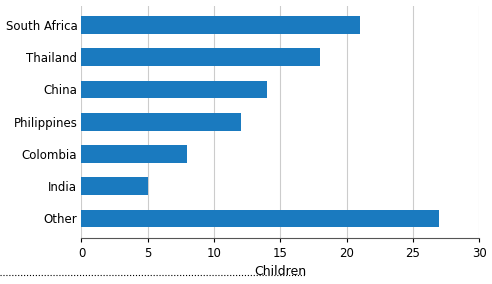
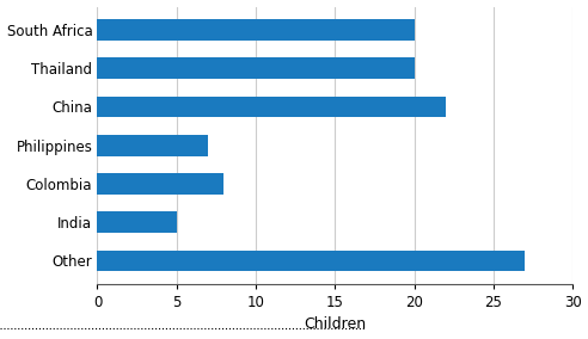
South Africa: 21 -> 20
Thailand: 18 -> 20
China: 14 -> 22
Philippines: 12 -> 7
